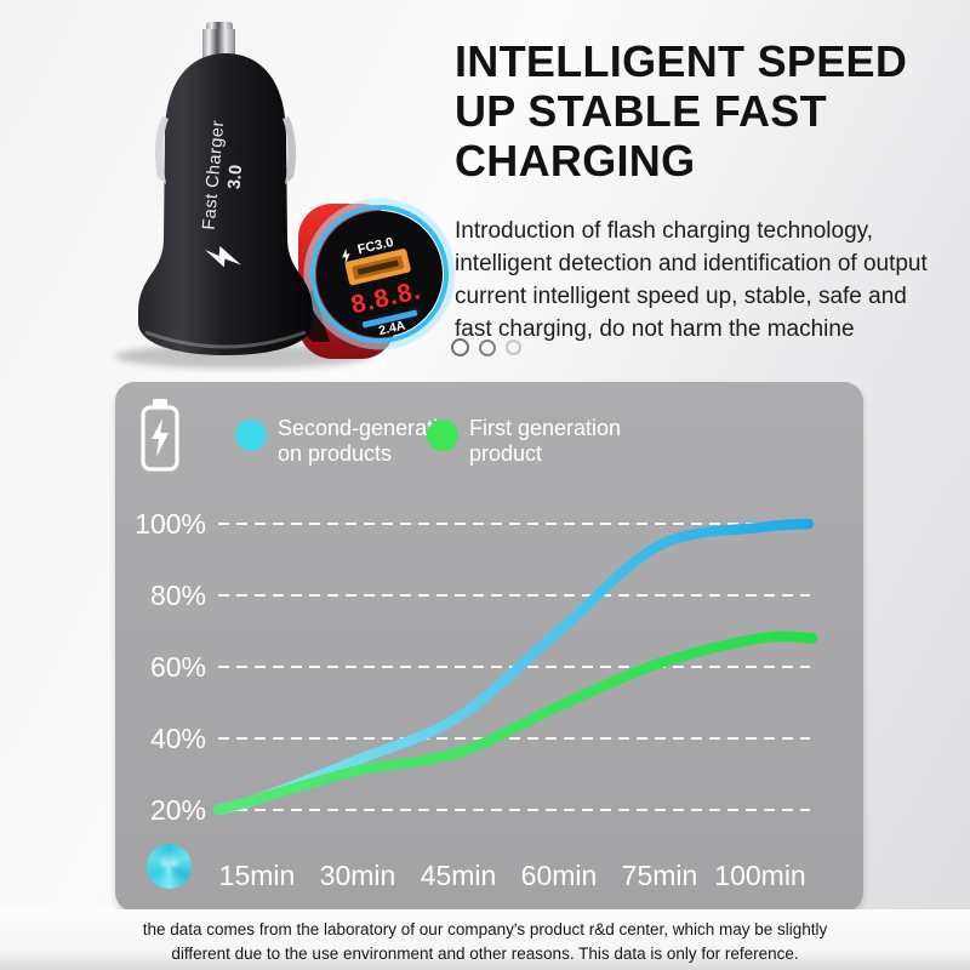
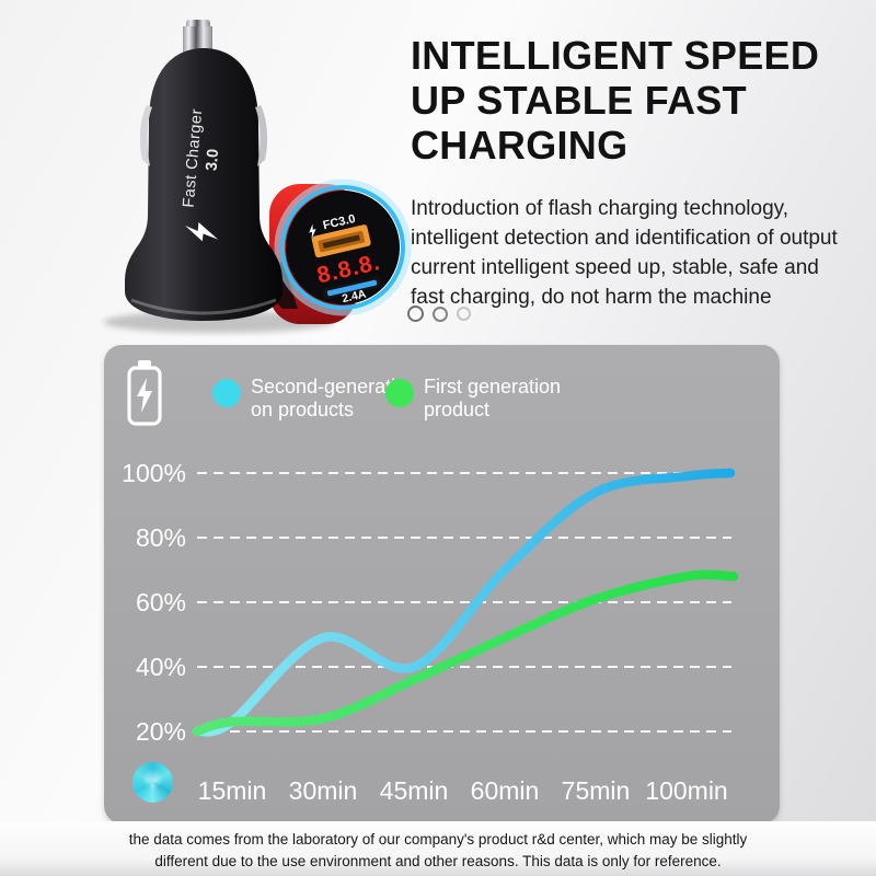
Second-generation products/30min: 34% -> 49%
First generation product/30min: 31% -> 24%
Second-generation products/45min: 46% -> 40%
